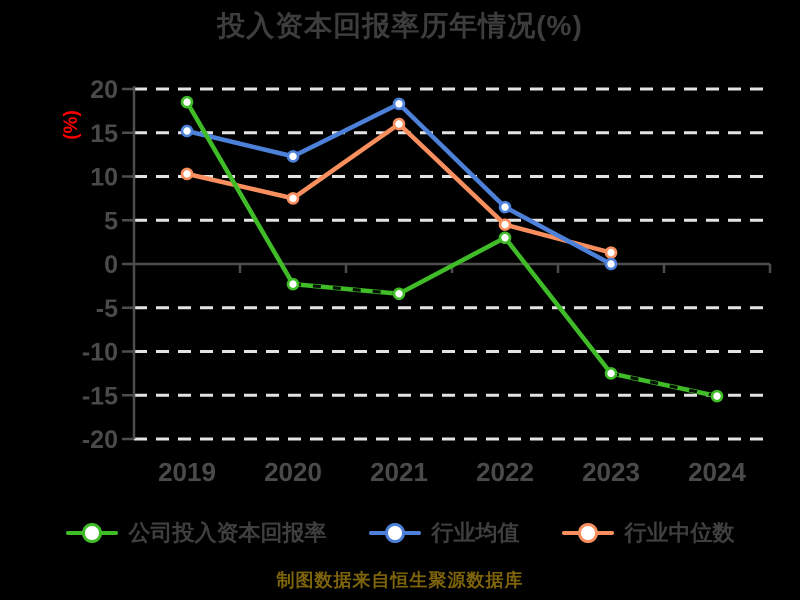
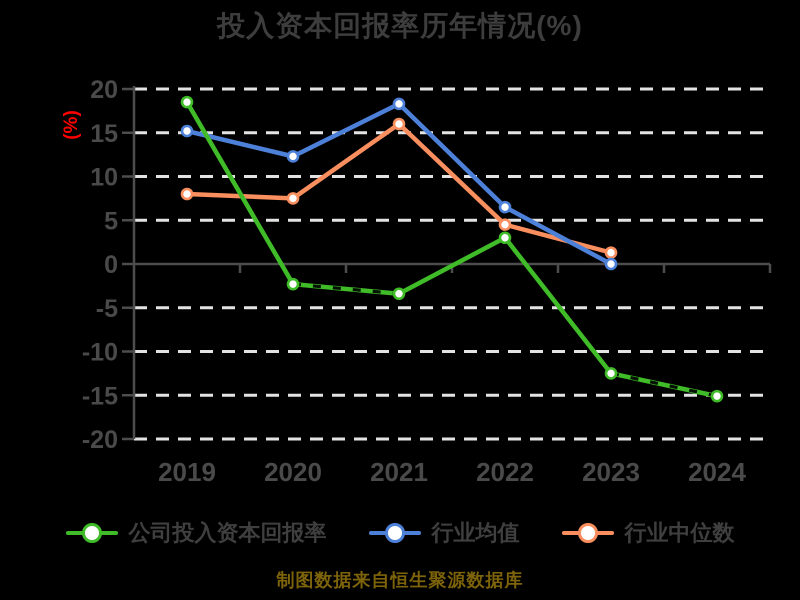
行业中位数/2019: 10 -> 8
